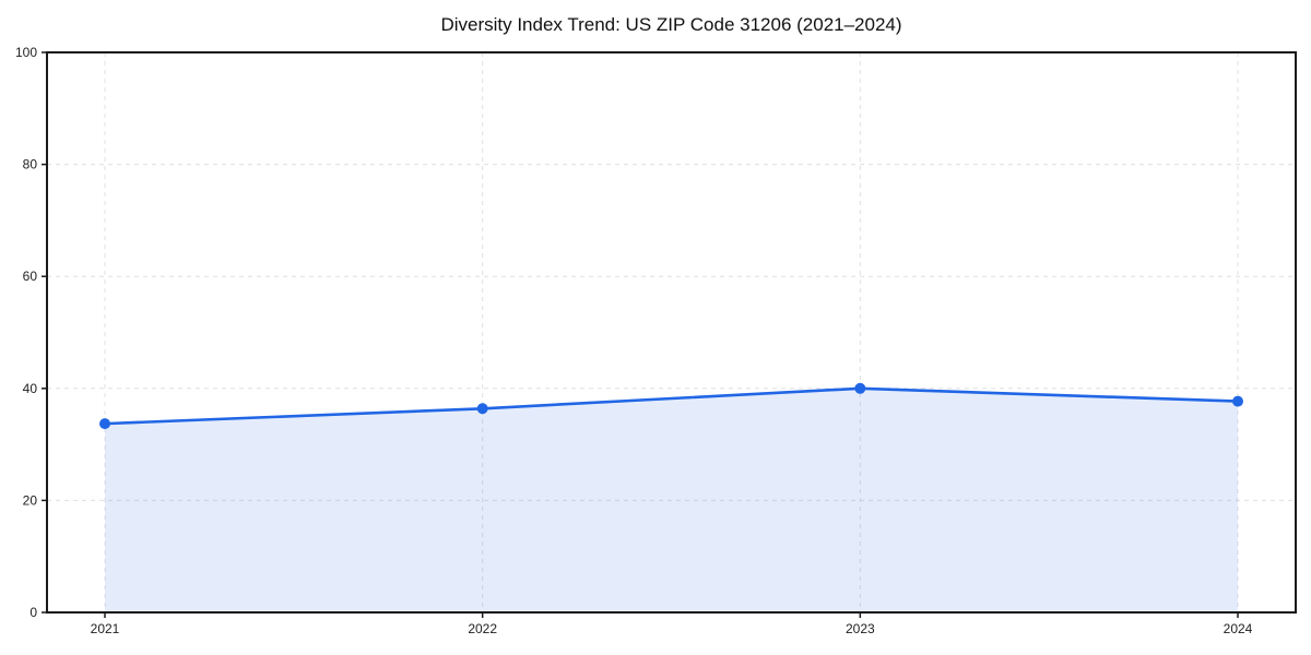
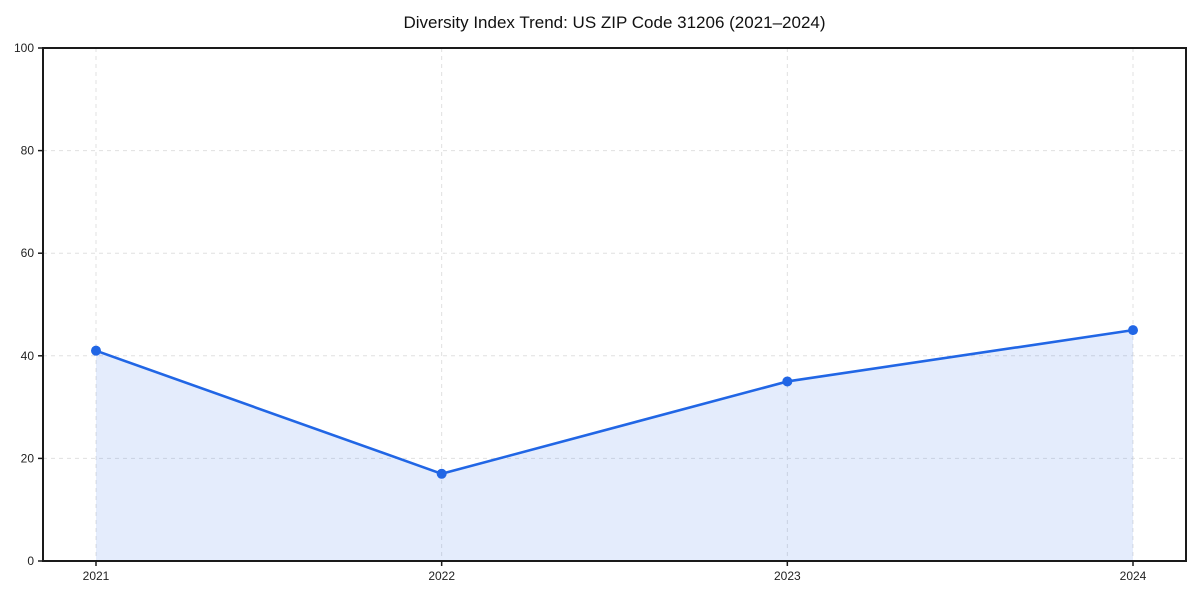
2021: 34 -> 41
2022: 36 -> 17
2023: 40 -> 35
2024: 38 -> 45
